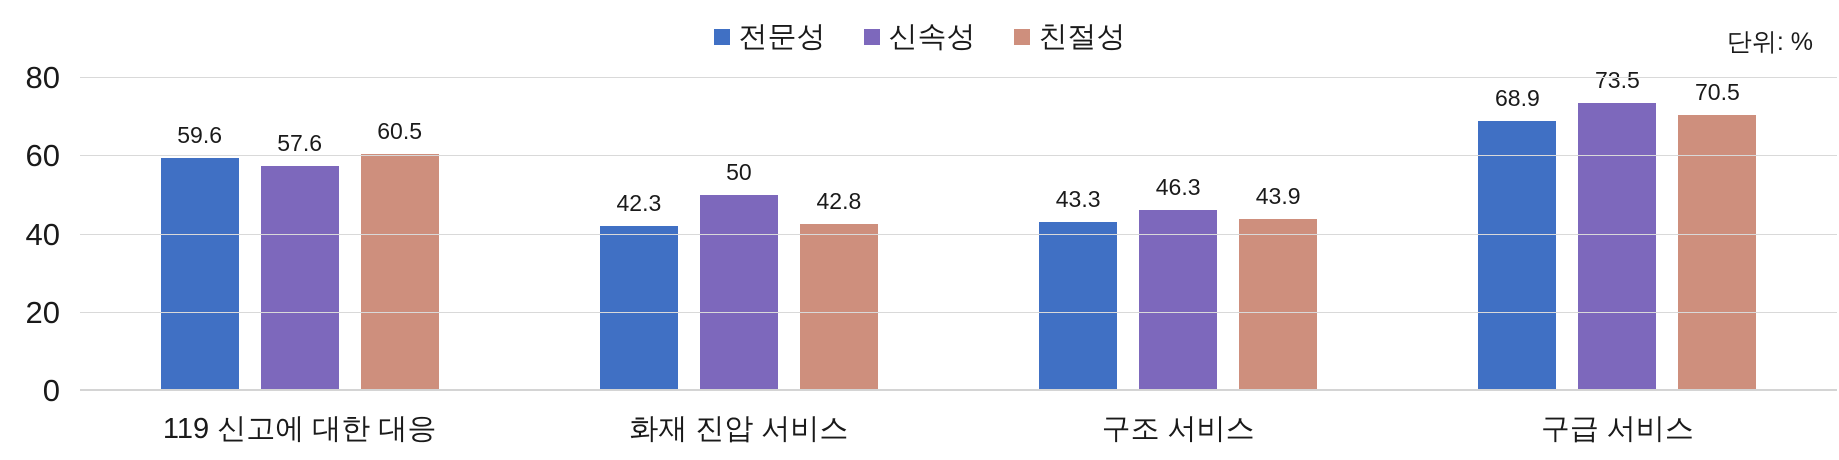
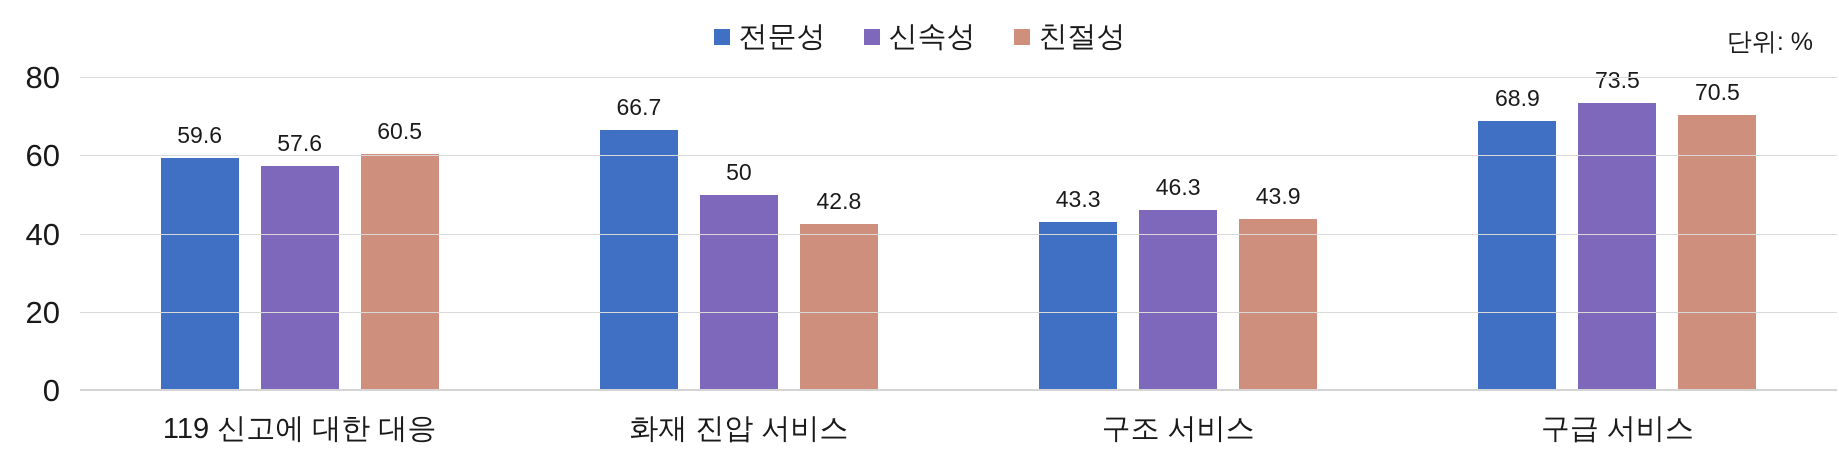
전문성/화재 진압 서비스: 42.3 -> 66.7
